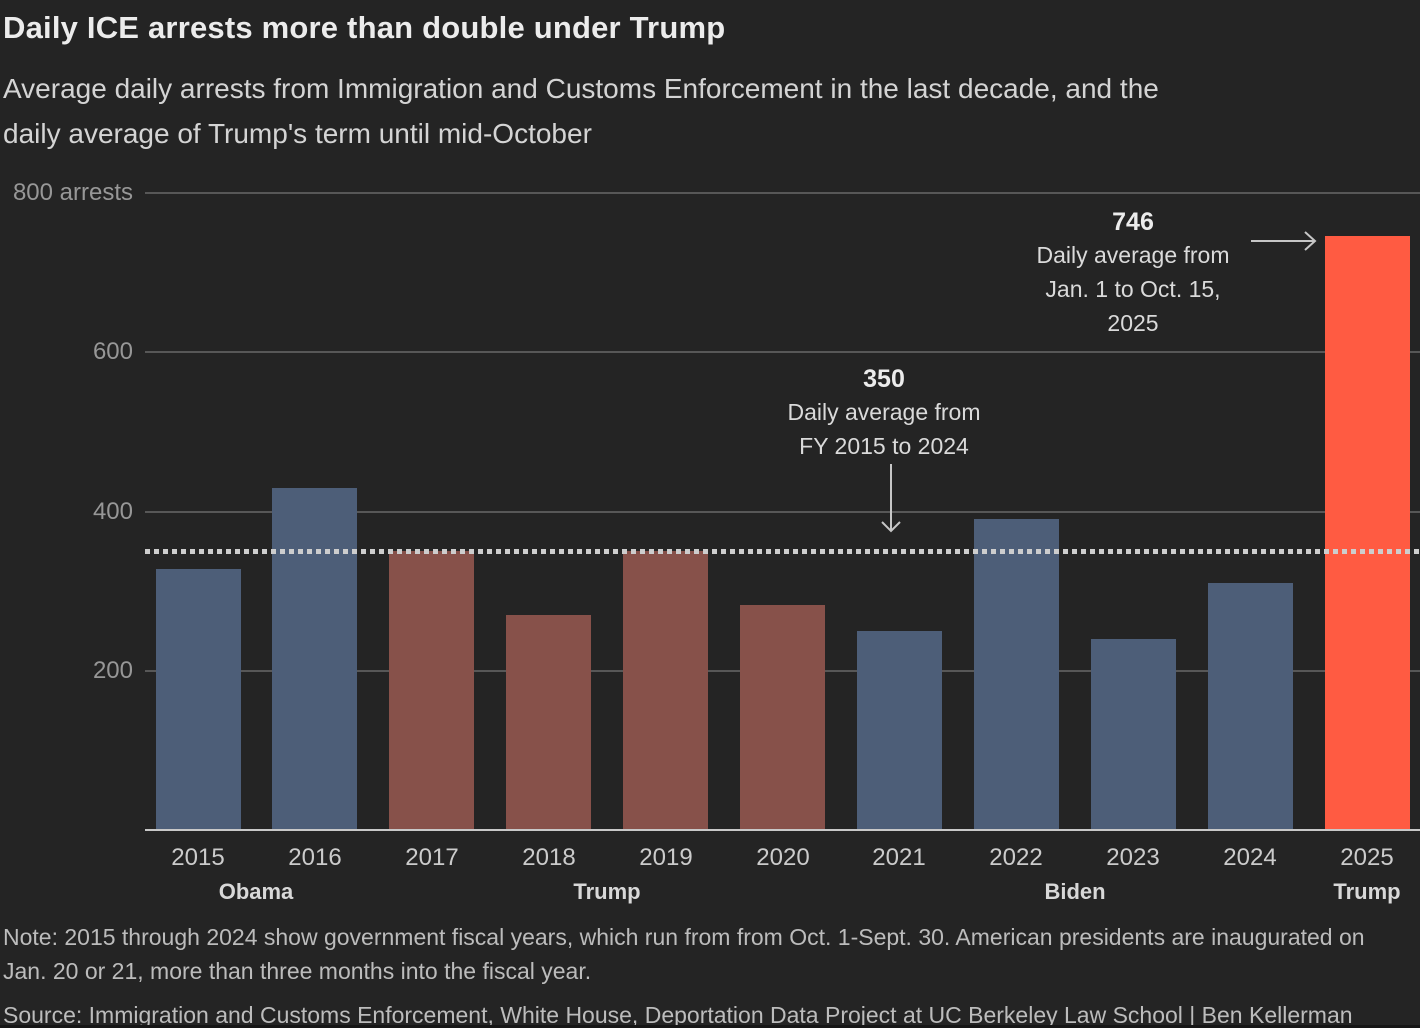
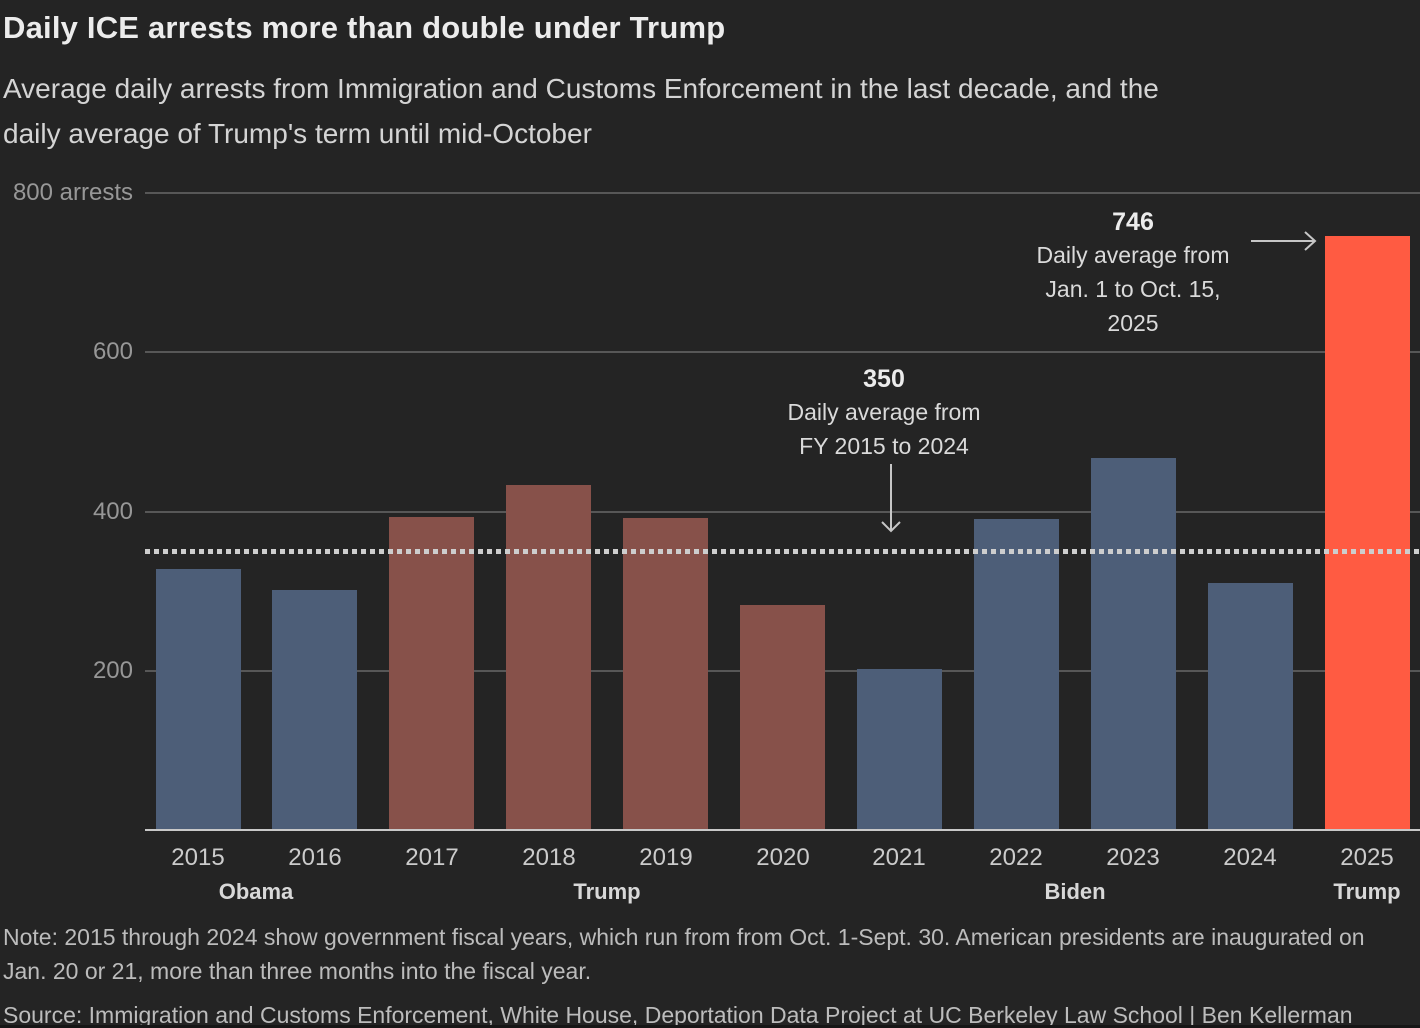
2016: 430 -> 300
2017: 350 -> 390
2018: 270 -> 430
2019: 350 -> 390
2021: 250 -> 200
2023: 240 -> 470
